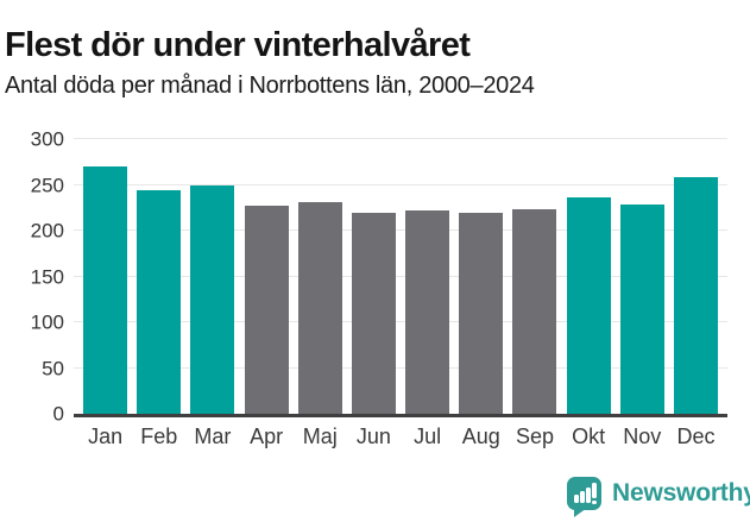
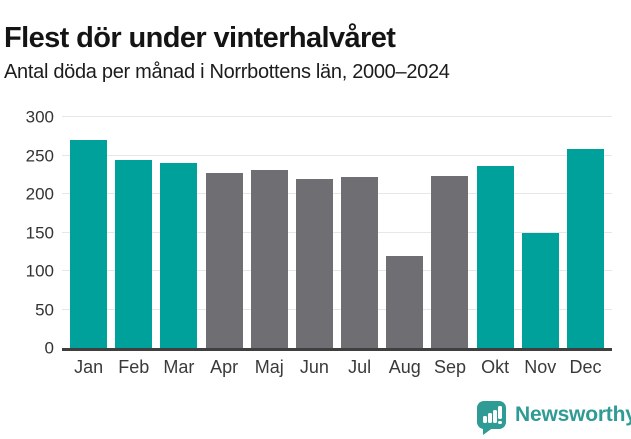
Mar: 250 -> 240
Aug: 220 -> 120
Nov: 230 -> 150
